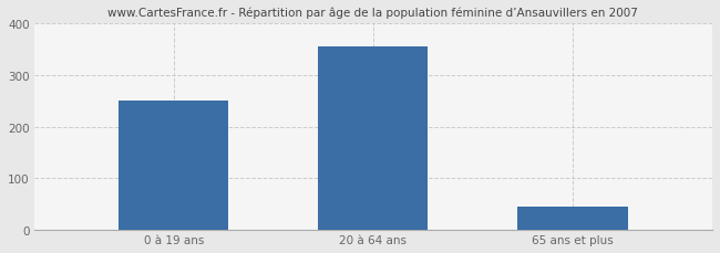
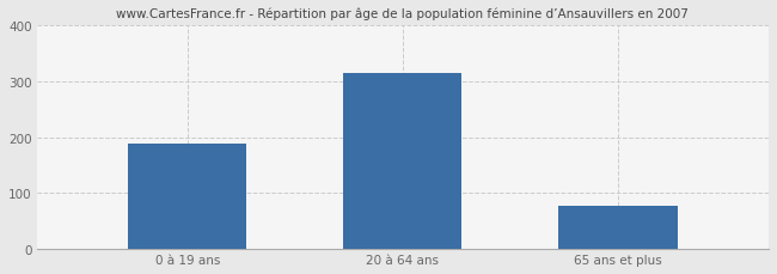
0 à 19 ans: 250 -> 188
20 à 64 ans: 355 -> 314
65 ans et plus: 45 -> 76
